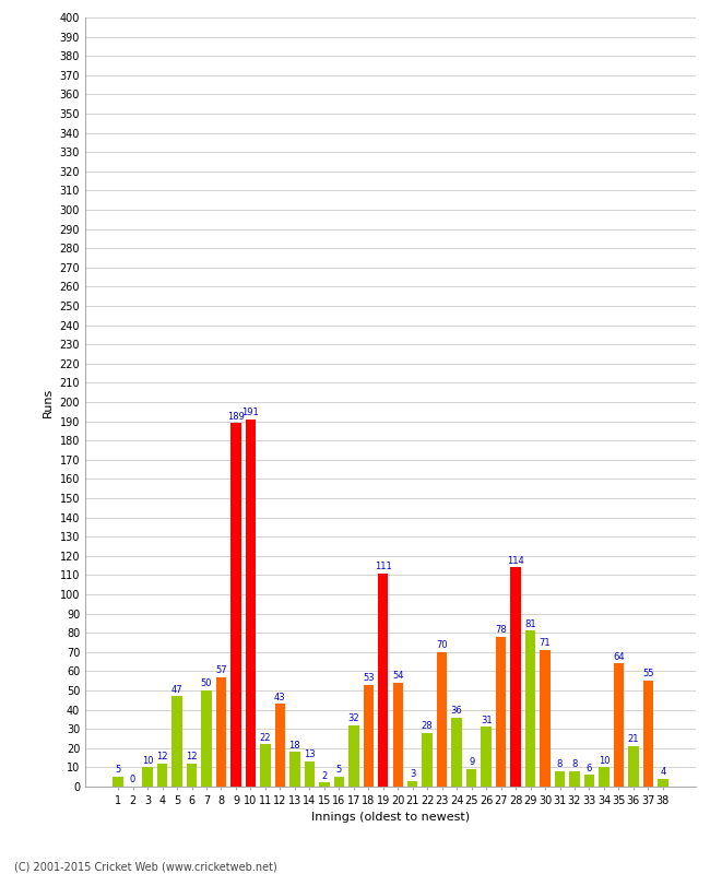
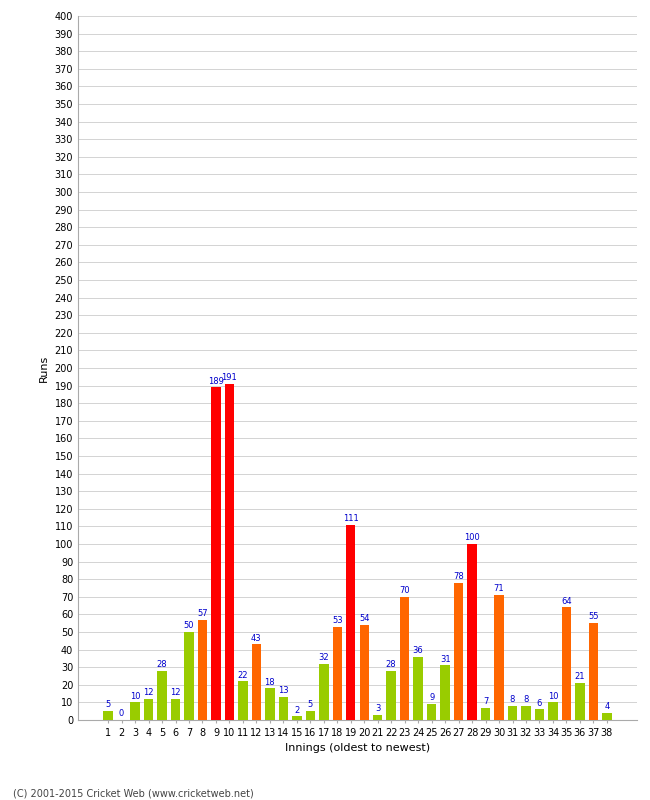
5: 47 -> 28
28: 114 -> 100
29: 81 -> 7
